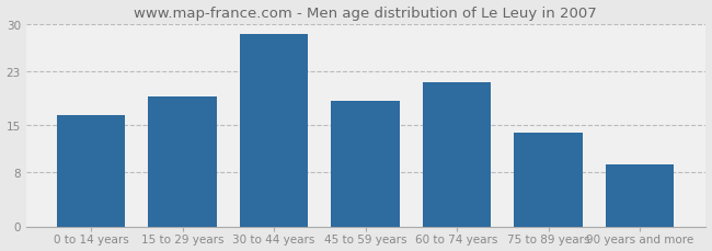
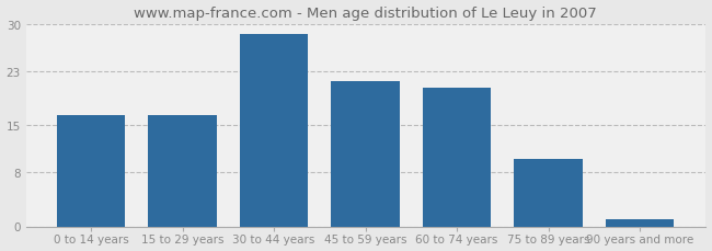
15 to 29 years: 19.2 -> 16.5
45 to 59 years: 18.6 -> 21.5
60 to 74 years: 21.4 -> 20.5
75 to 89 years: 13.8 -> 10.0
90 years and more: 9.2 -> 1.0
